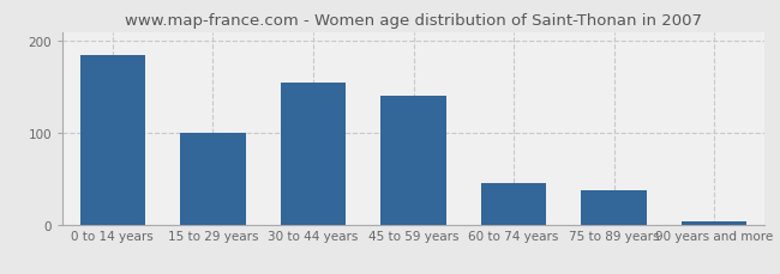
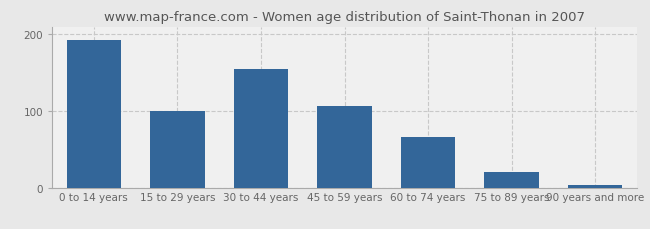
0 to 14 years: 185 -> 192
45 to 59 years: 140 -> 106
60 to 74 years: 45 -> 66
75 to 89 years: 37 -> 20
